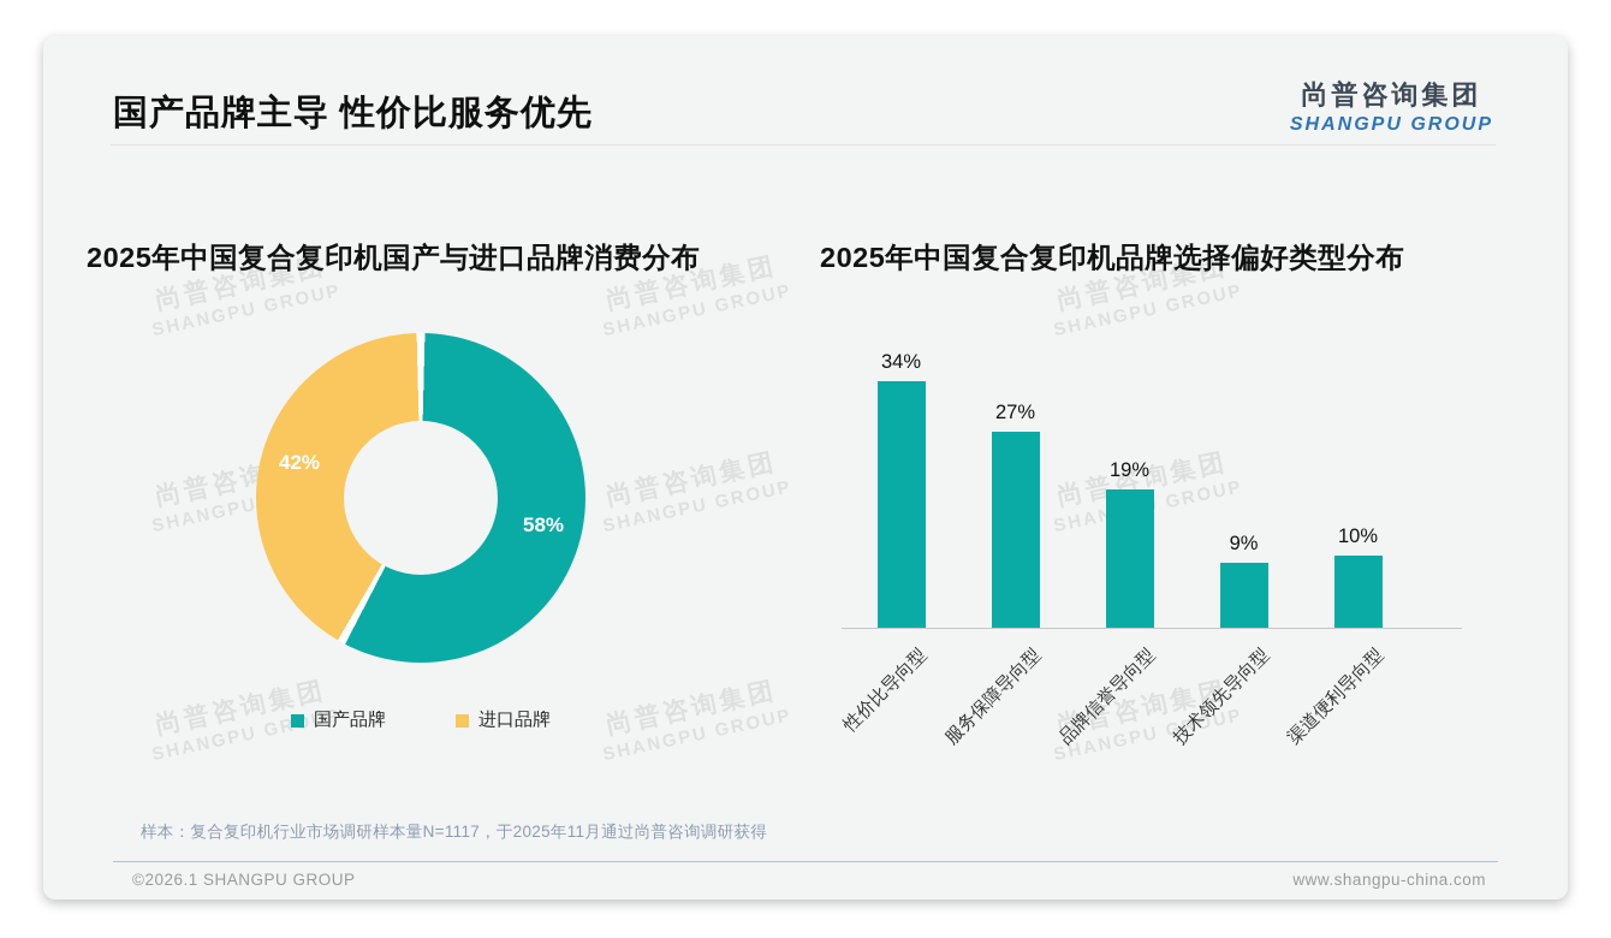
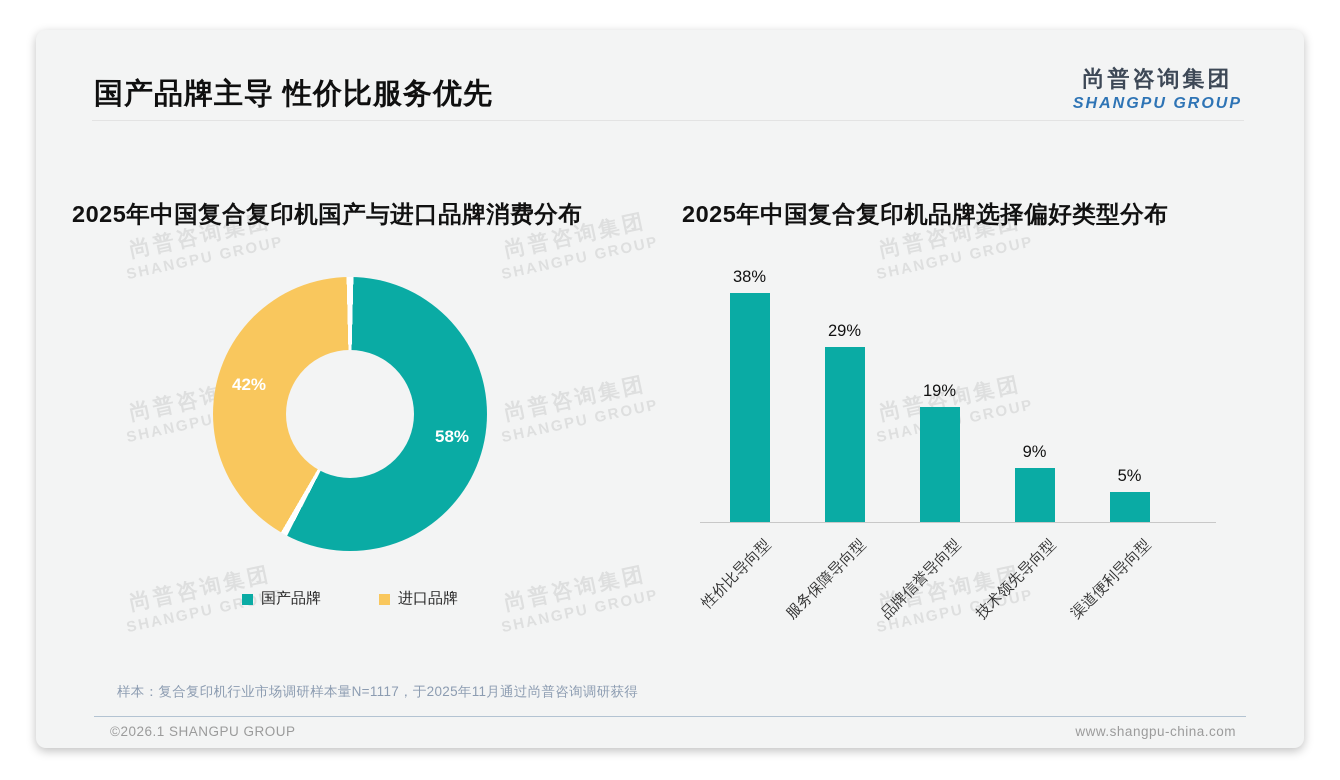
2025年中国复合复印机品牌选择偏好类型分布/性价比导向型: 34% -> 38%
2025年中国复合复印机品牌选择偏好类型分布/服务保障导向型: 27% -> 29%
2025年中国复合复印机品牌选择偏好类型分布/渠道便利导向型: 10% -> 5%
